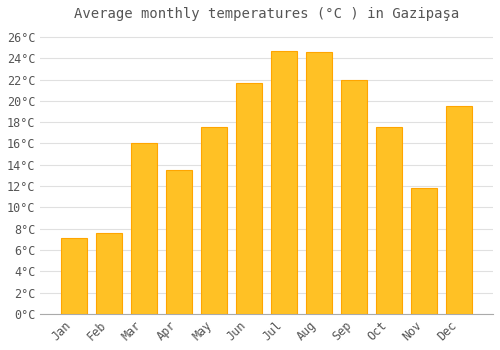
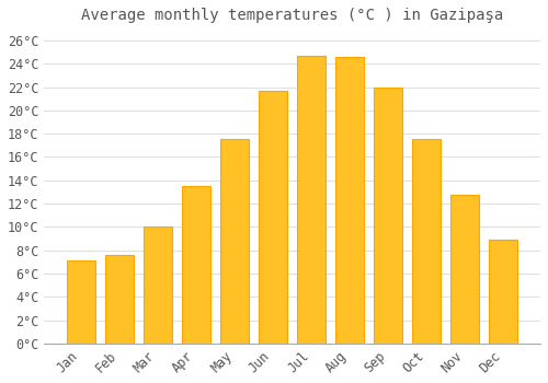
Mar: 16.0°C -> 10.0°C
Nov: 11.8°C -> 12.8°C
Dec: 19.5°C -> 8.9°C
